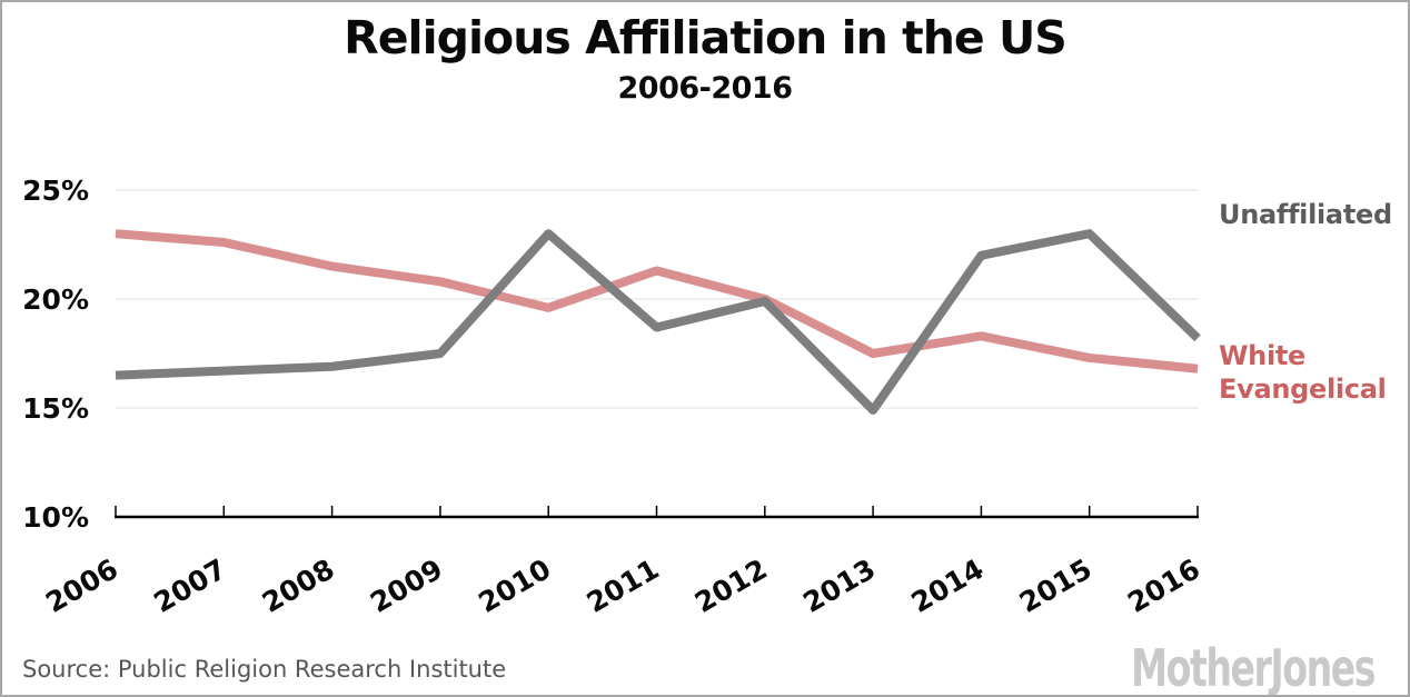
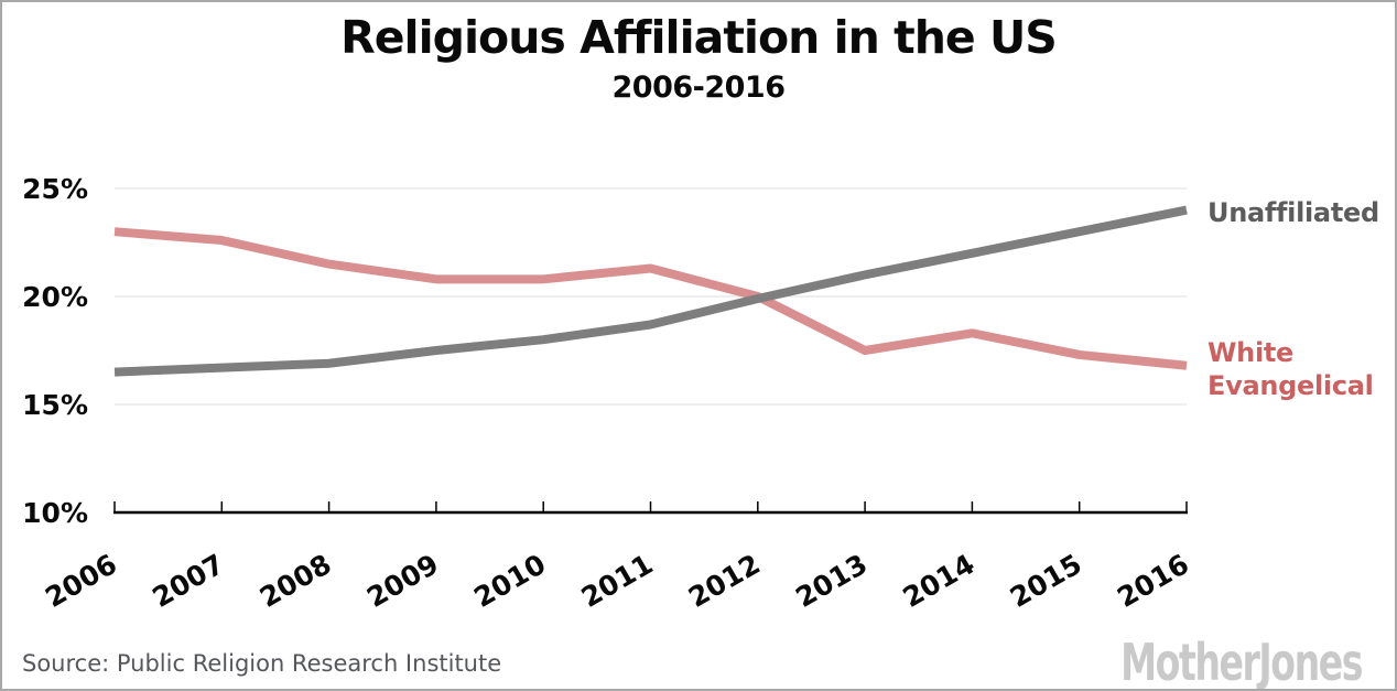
Unaffiliated/2010: 23.0% -> 18.0%
White Evangelical/2010: 19.6% -> 20.8%
Unaffiliated/2013: 14.9% -> 21.0%
Unaffiliated/2016: 18.2% -> 24.0%
